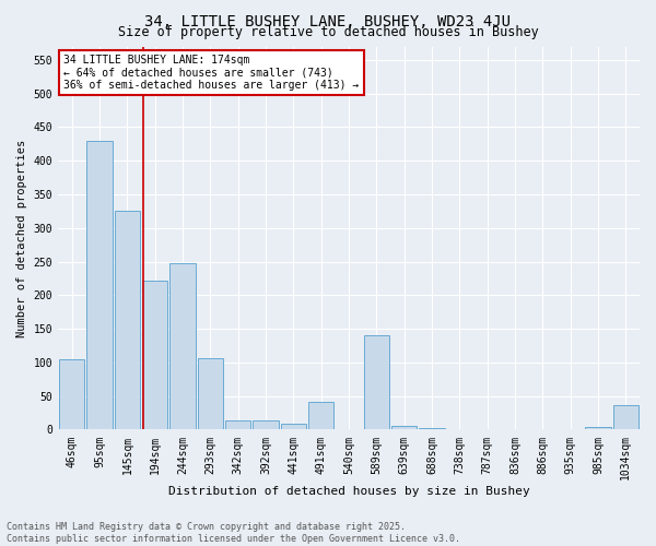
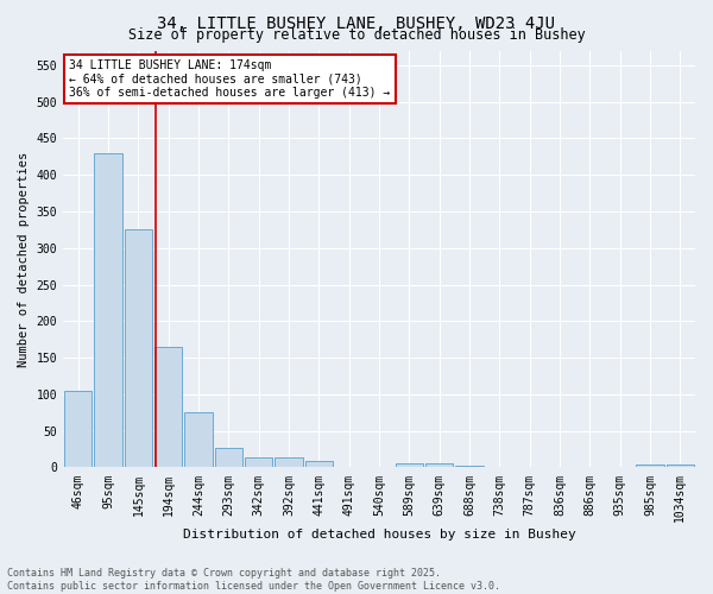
194sqm: 222 -> 165
244sqm: 248 -> 75
293sqm: 106 -> 27
491sqm: 42 -> 1
589sqm: 140 -> 5
1034sqm: 36 -> 4
